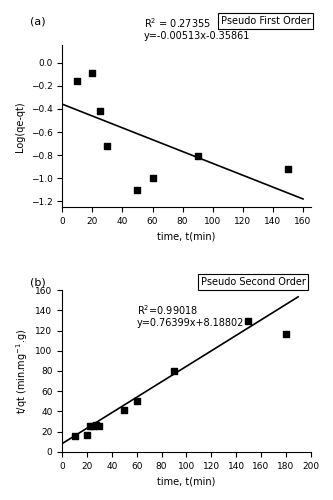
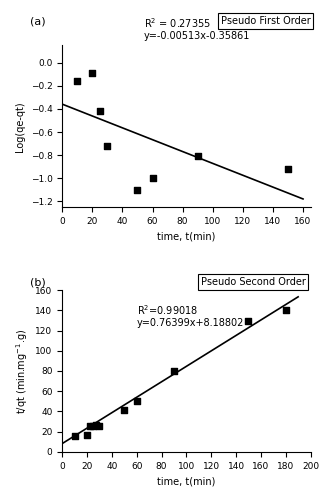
180: 117 -> 140
